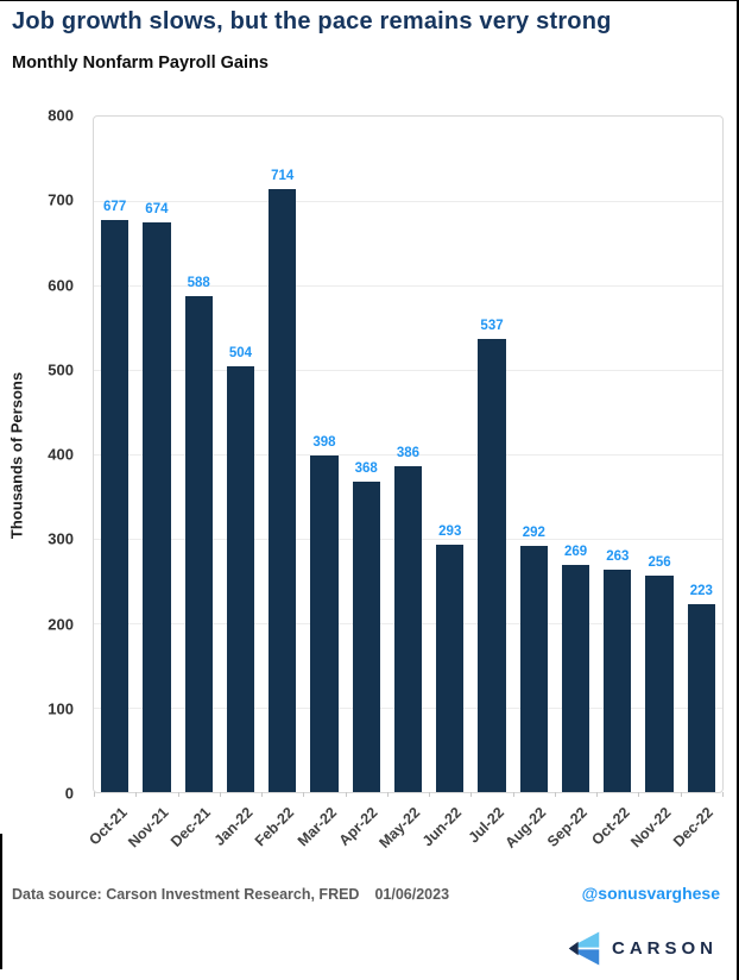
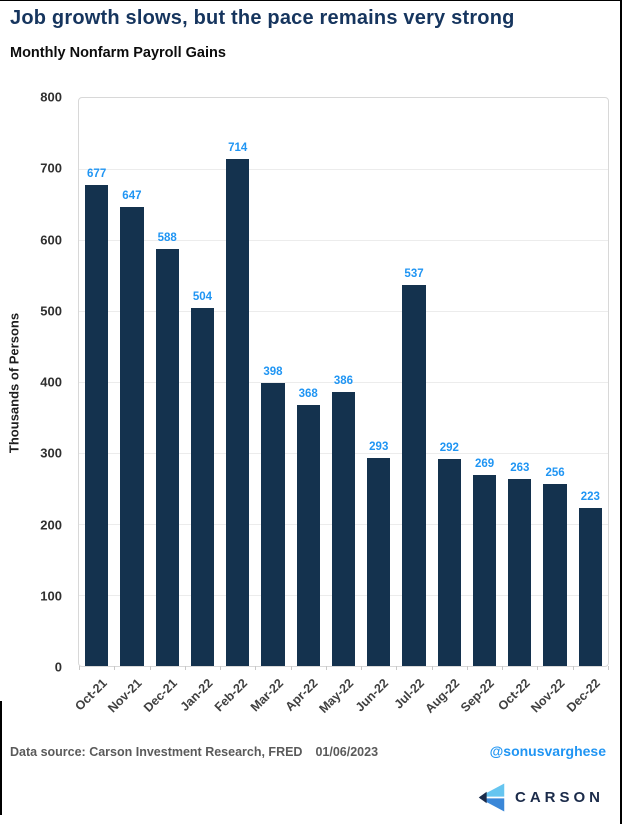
Nov-21: 674 -> 647
